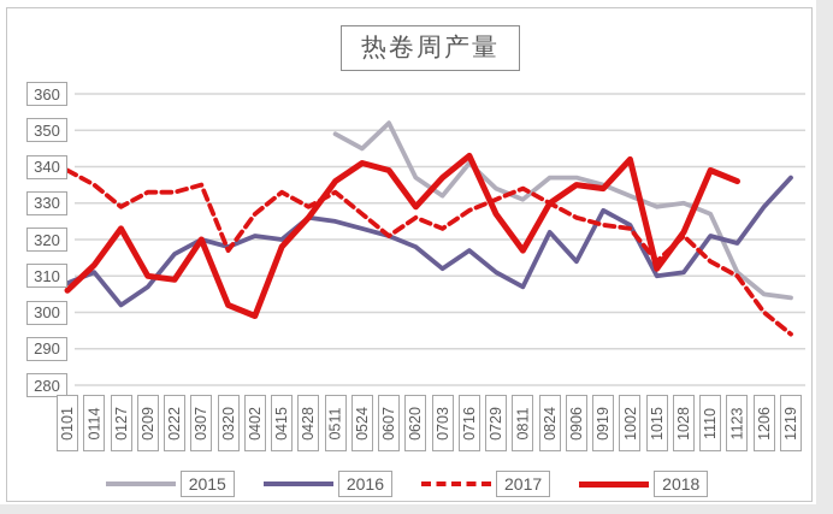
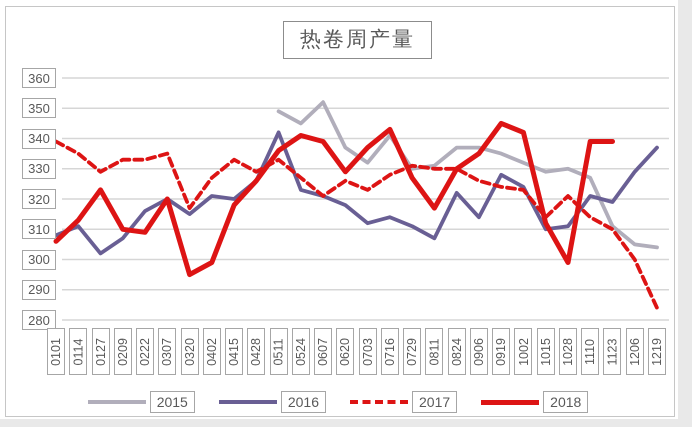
2016/0320: 318 -> 315
2018/0320: 302 -> 295
2016/0511: 325 -> 342
2016/0716: 317 -> 314
2015/0729: 334 -> 330
2017/0811: 334 -> 330
2018/0919: 334 -> 345
2018/1028: 322 -> 299
2018/1123: 336 -> 339
2017/1219: 294 -> 284
